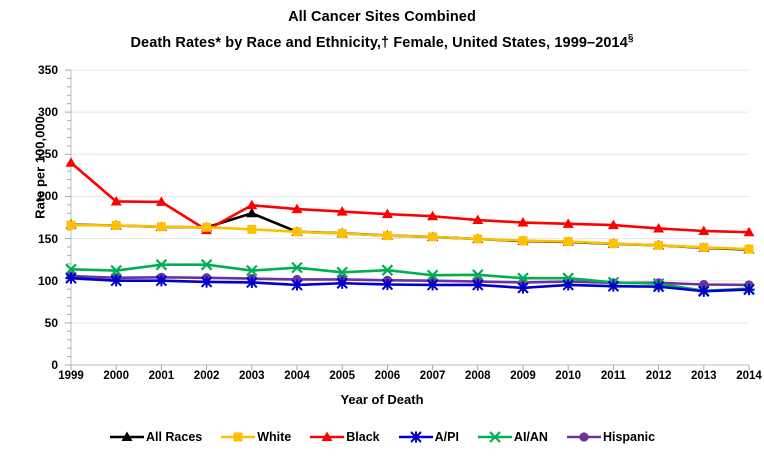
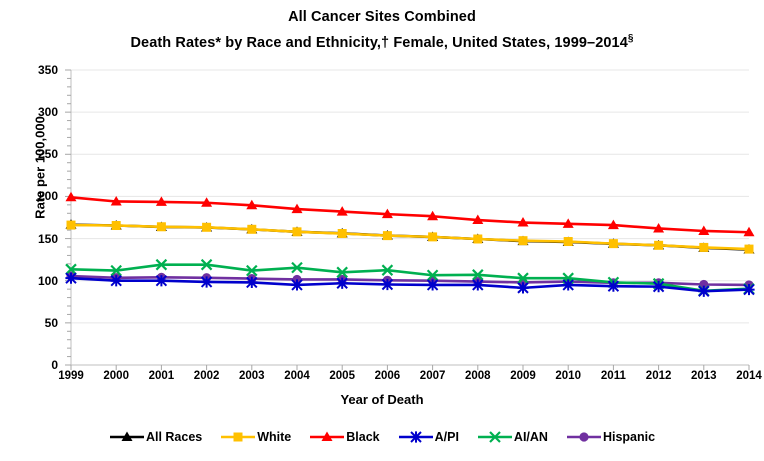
Black/1999: 240 -> 200
Black/2002: 160 -> 190
All Races/2003: 180 -> 160
